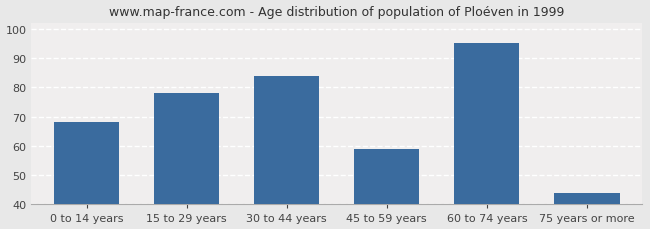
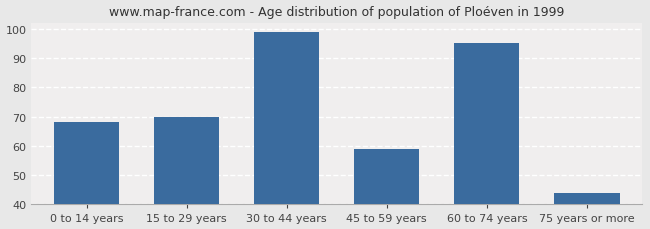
15 to 29 years: 78 -> 70
30 to 44 years: 84 -> 99
